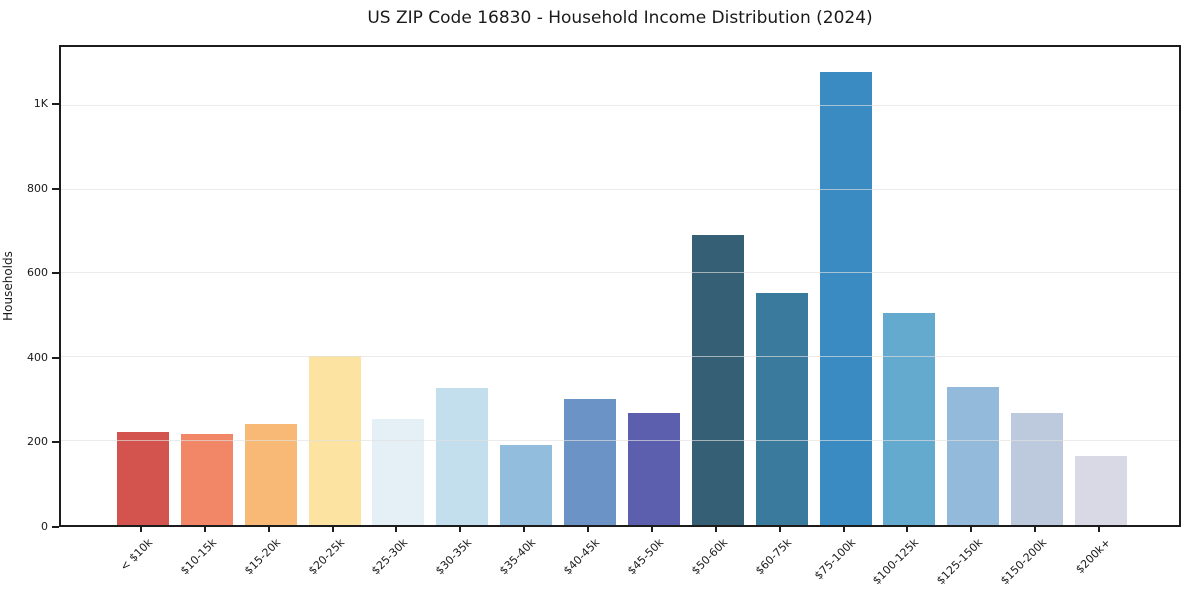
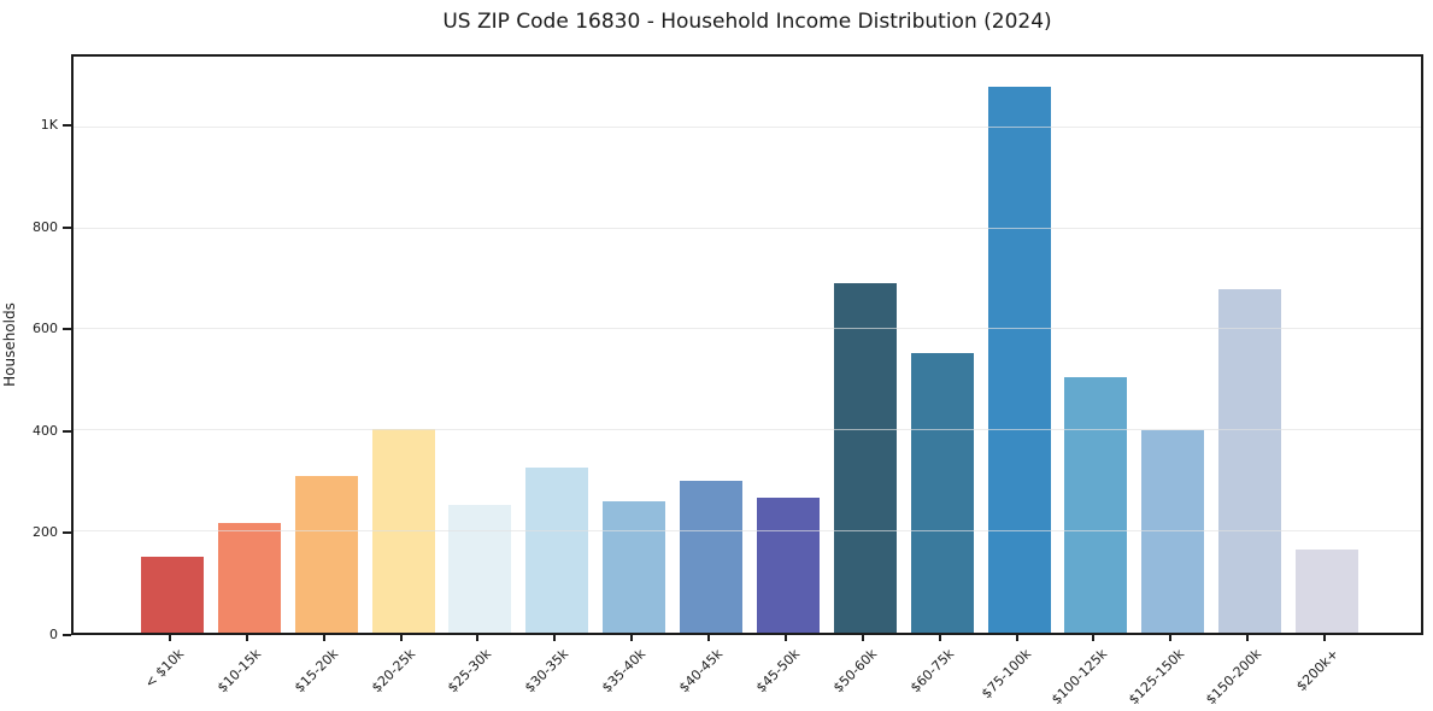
< $10k: 220 -> 150
$15-20k: 240 -> 310
$35-40k: 190 -> 260
$125-150k: 330 -> 400
$150-200k: 270 -> 680
